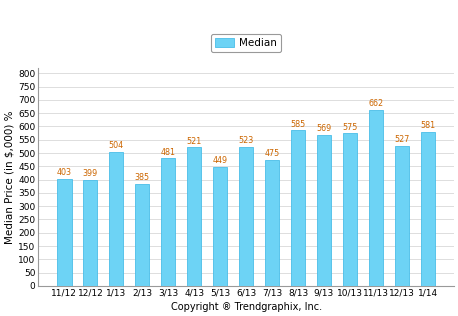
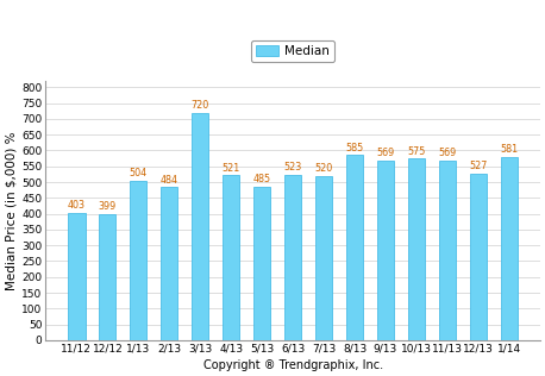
2/13: 385 -> 484
3/13: 481 -> 720
5/13: 449 -> 485
7/13: 475 -> 520
11/13: 662 -> 569
